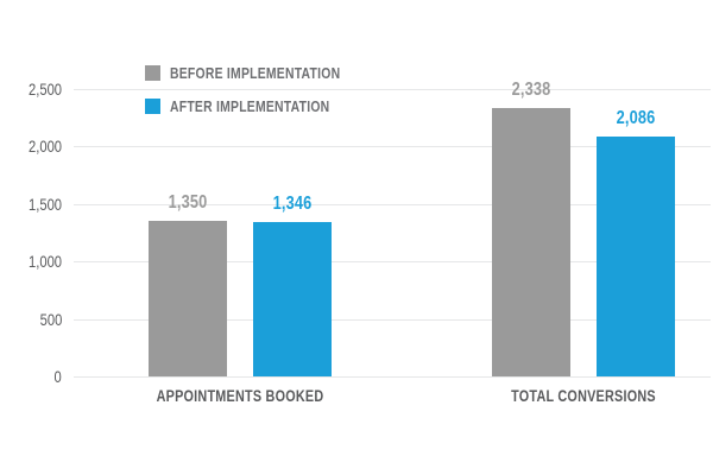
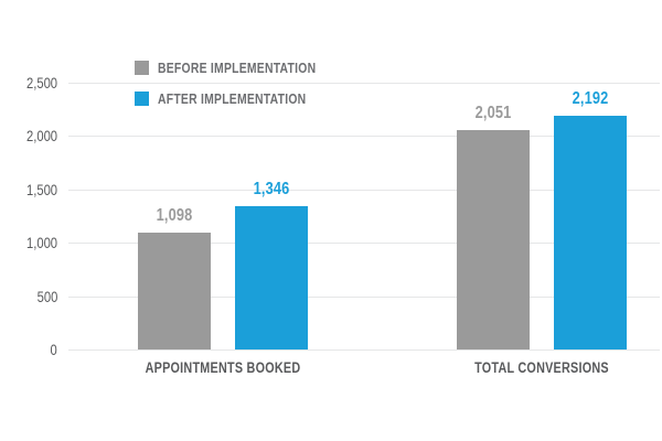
BEFORE IMPLEMENTATION/APPOINTMENTS BOOKED: 1,350 -> 1,098
BEFORE IMPLEMENTATION/TOTAL CONVERSIONS: 2,338 -> 2,051
AFTER IMPLEMENTATION/TOTAL CONVERSIONS: 2,086 -> 2,192
